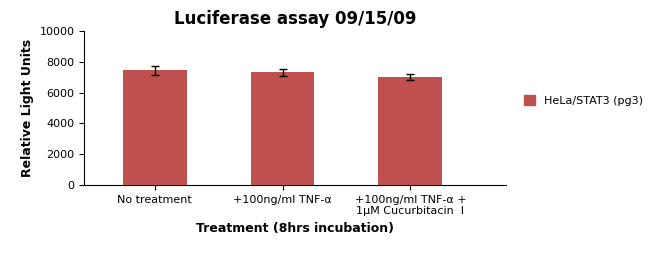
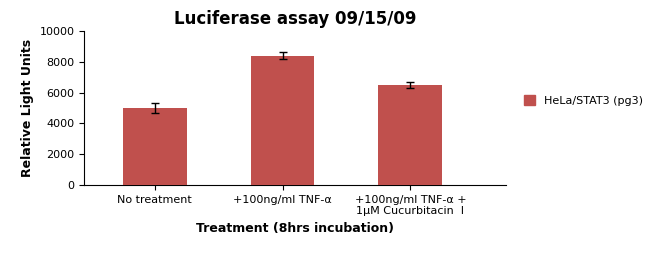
No treatment: 7400 -> 5000
+100ng/ml TNF-α: 7300 -> 8400
+100ng/ml TNF-α + 1μM Cucurbitacin I: 7000 -> 6500
